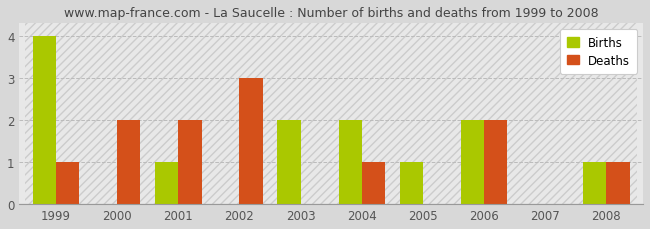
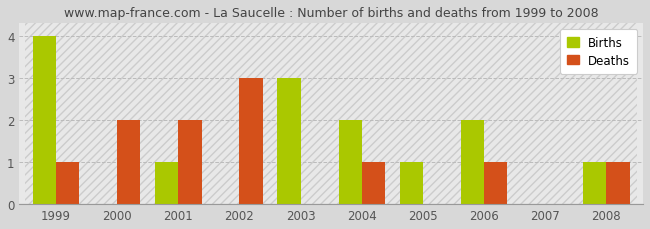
Births/2003: 2 -> 3
Deaths/2006: 2 -> 1
